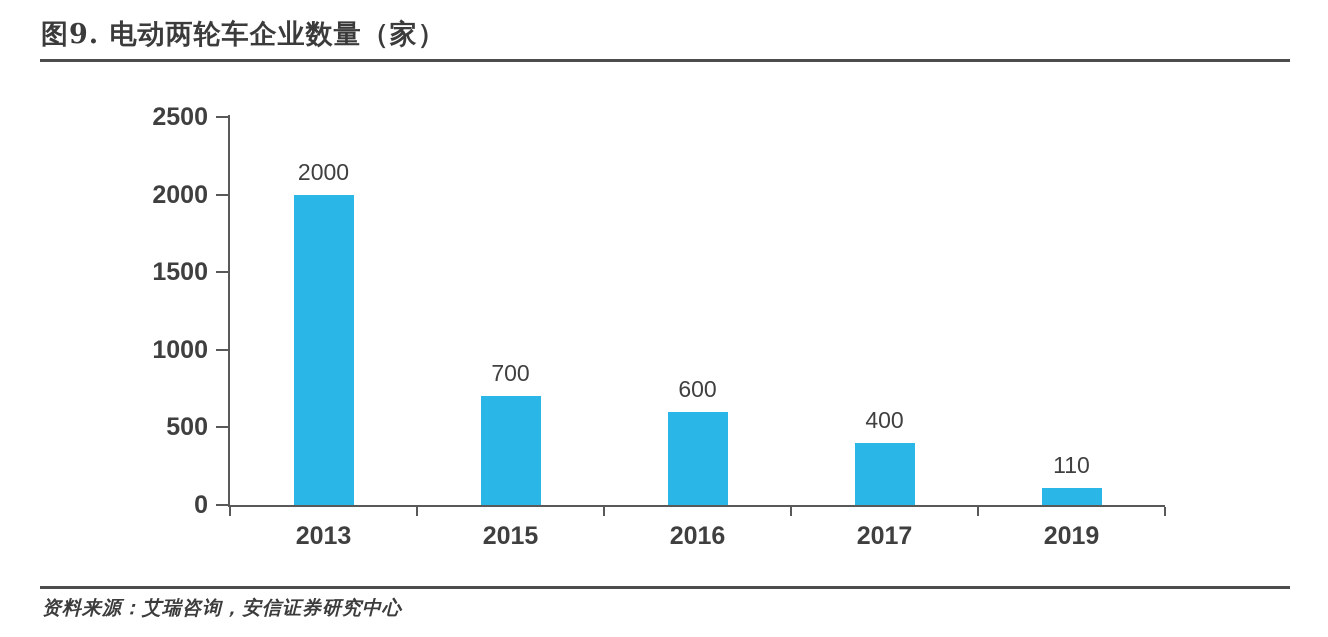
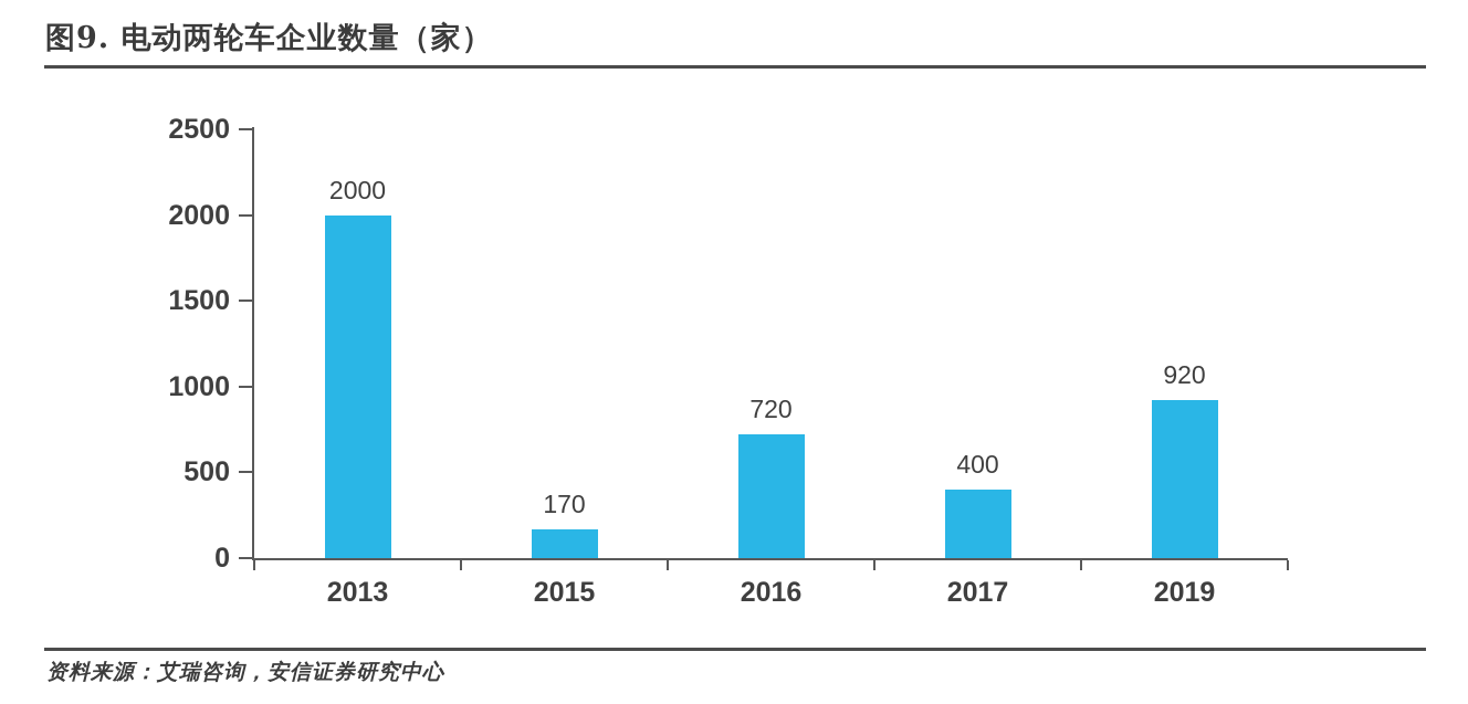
2015: 700 -> 170
2016: 600 -> 720
2019: 110 -> 920
